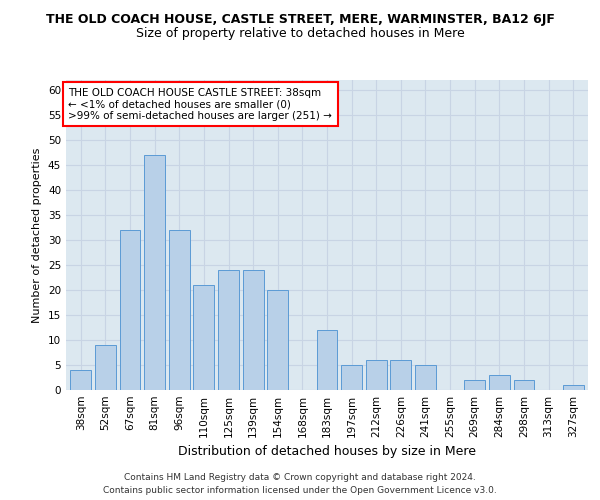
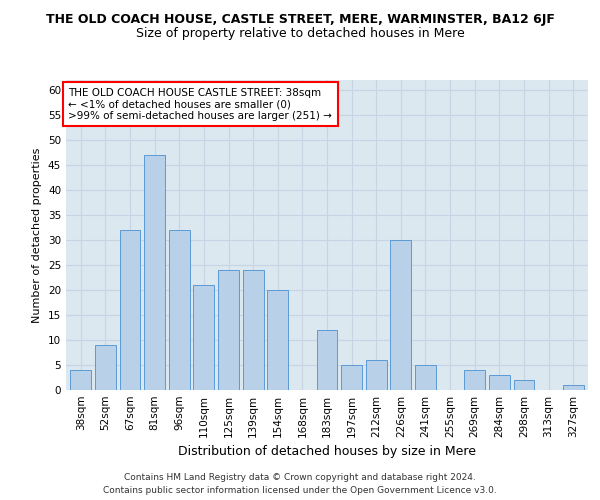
226sqm: 6 -> 30
269sqm: 2 -> 4
